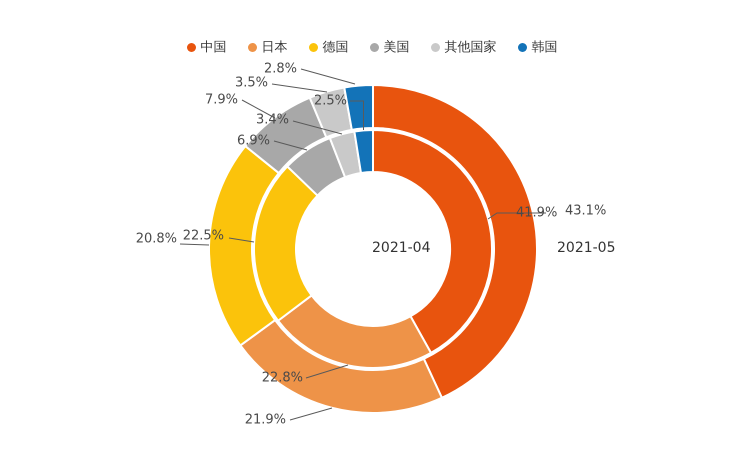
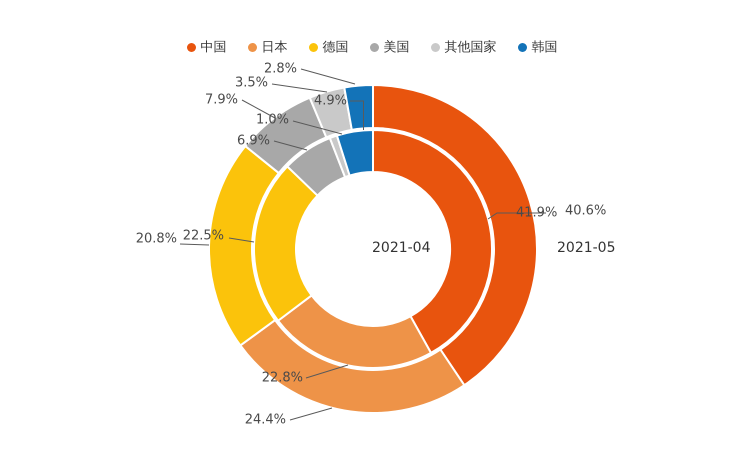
2021-05/中国: 43.1% -> 40.6%
2021-05/日本: 21.9% -> 24.4%
2021-04/其他国家: 3.4% -> 1.0%
2021-04/韩国: 2.5% -> 4.9%
